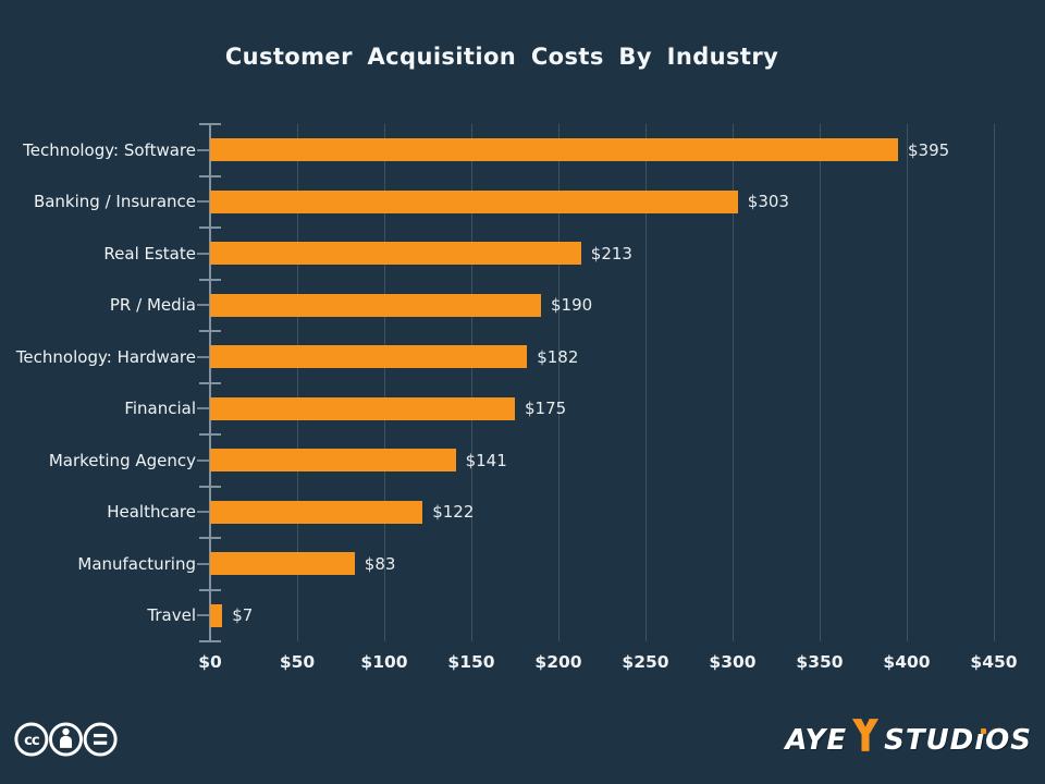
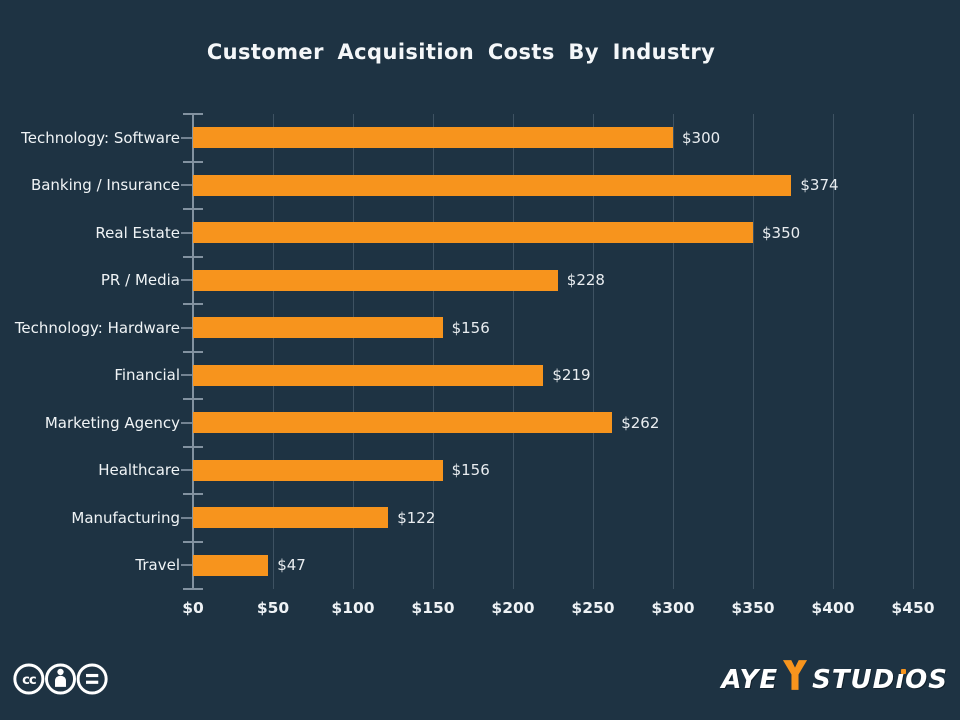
Technology: Software: $395 -> $300
Banking / Insurance: $303 -> $374
Real Estate: $213 -> $350
PR / Media: $190 -> $228
Technology: Hardware: $182 -> $156
Financial: $175 -> $219
Marketing Agency: $141 -> $262
Healthcare: $122 -> $156
Manufacturing: $83 -> $122
Travel: $7 -> $47
